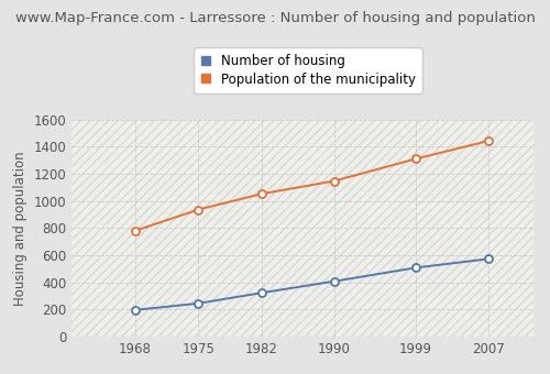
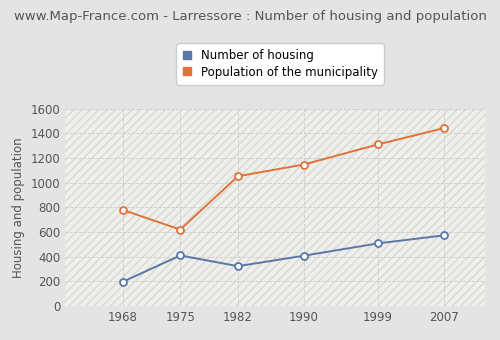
Number of housing/1975: 240 -> 410
Population of the municipality/1975: 940 -> 620
